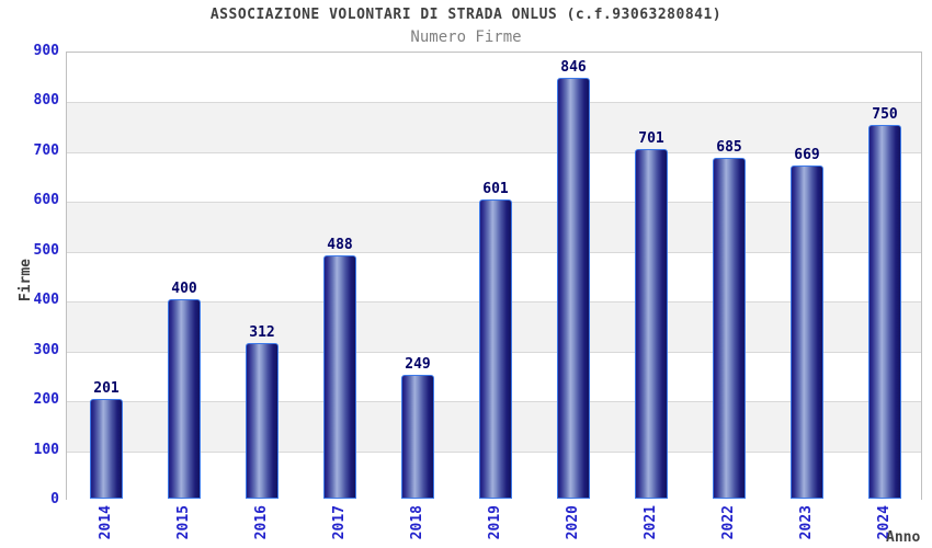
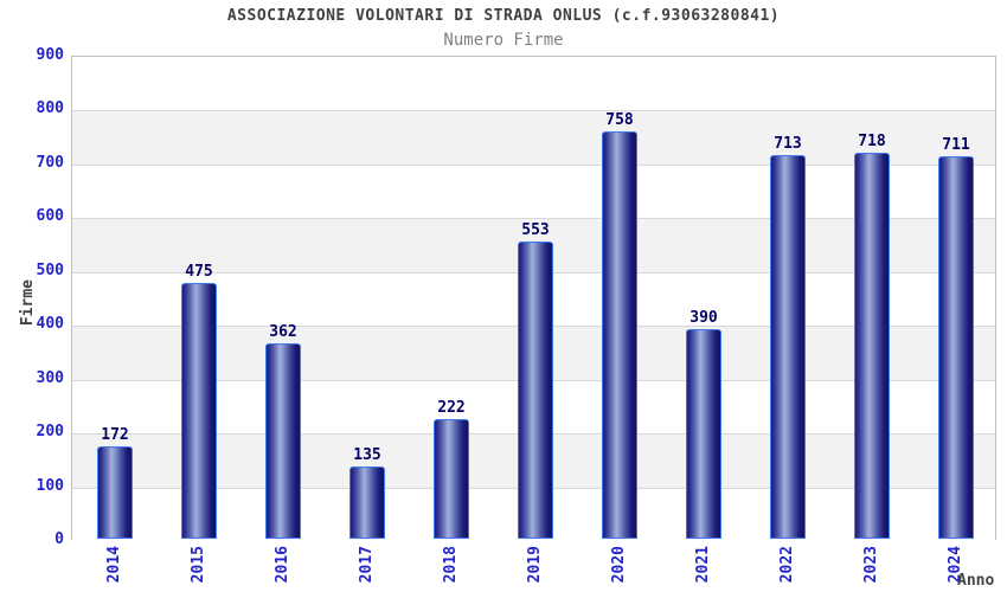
2014: 201 -> 172
2015: 400 -> 475
2016: 312 -> 362
2017: 488 -> 135
2018: 249 -> 222
2019: 601 -> 553
2020: 846 -> 758
2021: 701 -> 390
2022: 685 -> 713
2023: 669 -> 718
2024: 750 -> 711
